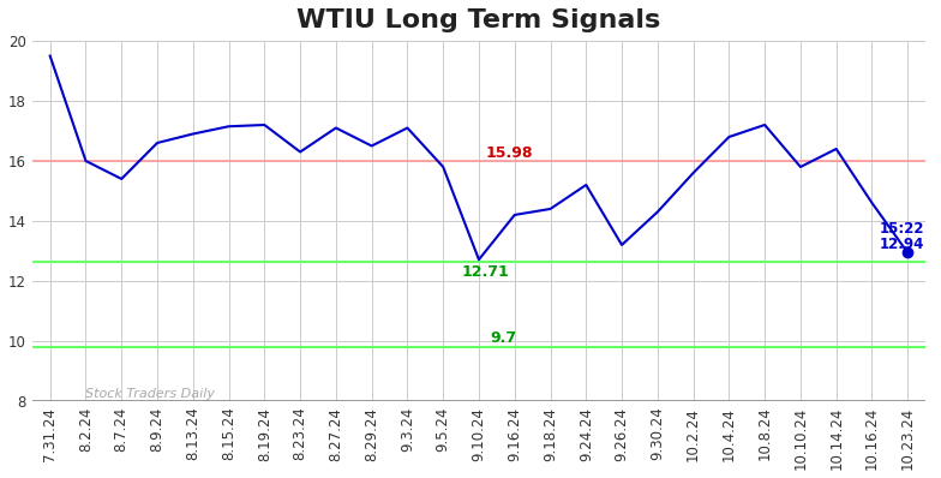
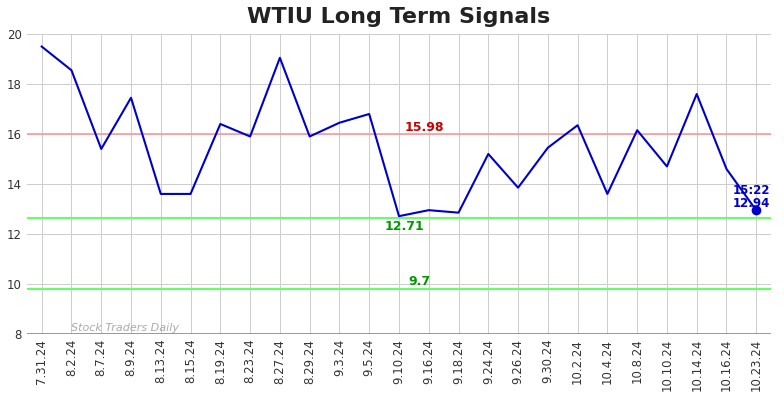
8.2.24: 16.00 -> 18.55
8.9.24: 16.60 -> 17.45
8.13.24: 16.90 -> 13.60
8.15.24: 17.15 -> 13.60
8.19.24: 17.20 -> 16.40
8.23.24: 16.30 -> 15.90
8.27.24: 17.10 -> 19.05
8.29.24: 16.50 -> 15.90
9.3.24: 17.10 -> 16.45
9.5.24: 15.80 -> 16.80
9.16.24: 14.20 -> 12.95
9.18.24: 14.40 -> 12.85
9.26.24: 13.20 -> 13.85
9.30.24: 14.30 -> 15.45
10.2.24: 15.60 -> 16.35
10.4.24: 16.80 -> 13.60
10.8.24: 17.20 -> 16.15
10.10.24: 15.80 -> 14.70
10.14.24: 16.40 -> 17.60
